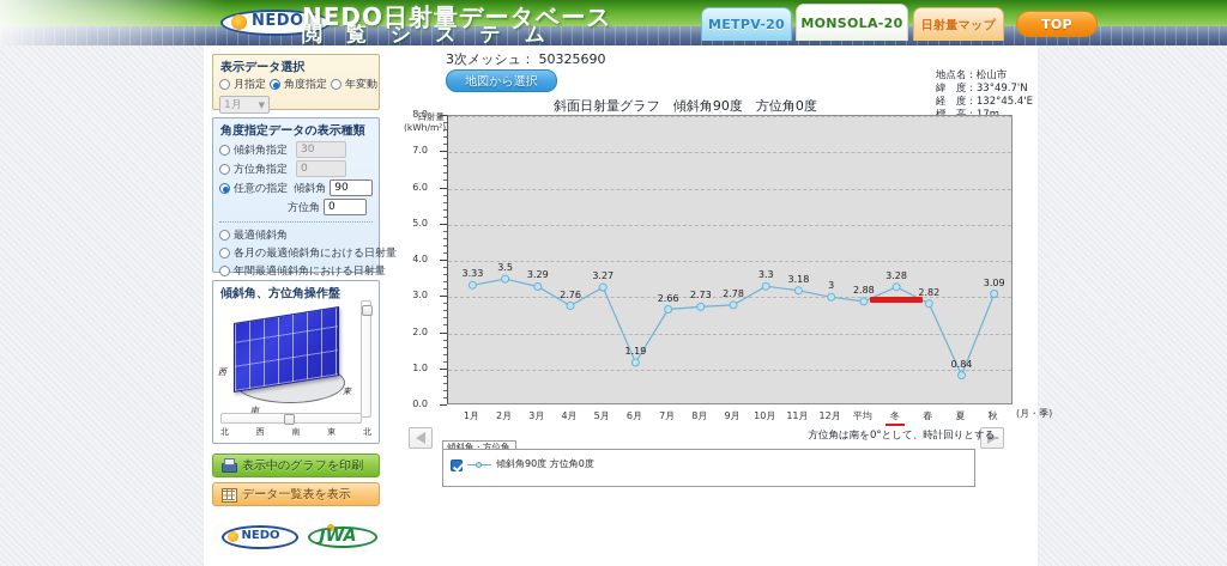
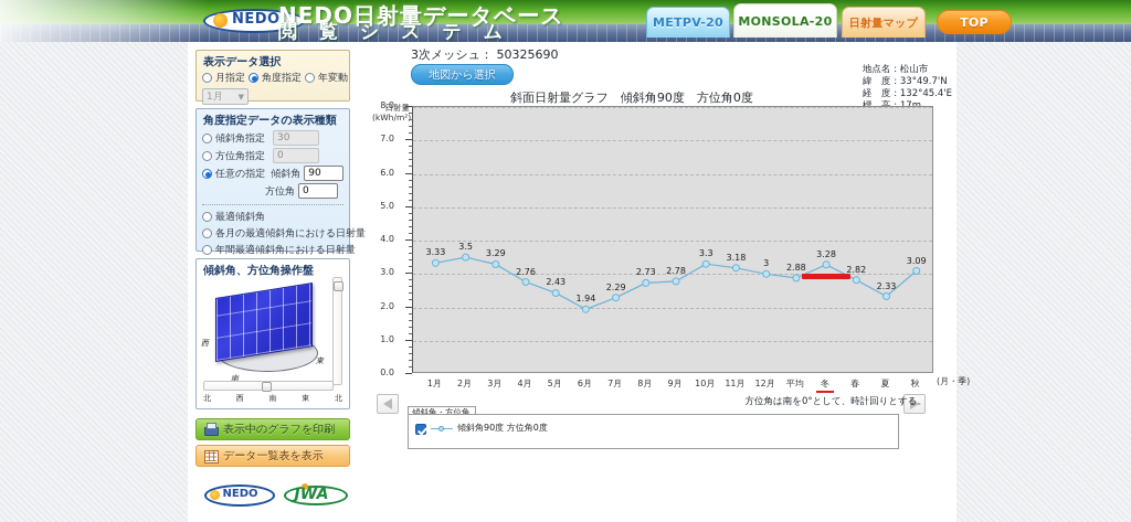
5月: 3.27 -> 2.43
6月: 1.19 -> 1.94
7月: 2.66 -> 2.29
夏: 0.84 -> 2.33
